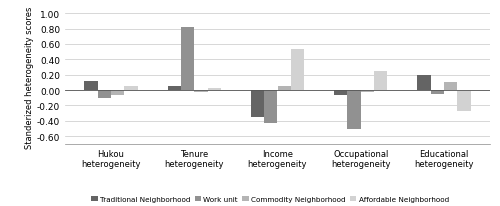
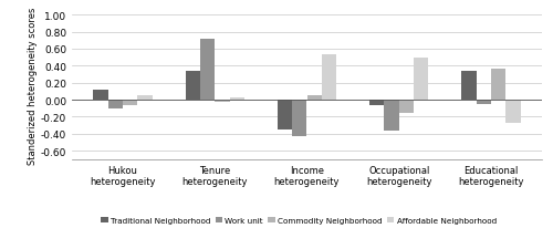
Traditional Neighborhood/Tenure heterogeneity: 0.05 -> 0.34
Work unit/Tenure heterogeneity: 0.82 -> 0.72
Work unit/Occupational heterogeneity: -0.50 -> -0.36
Commodity Neighborhood/Occupational heterogeneity: -0.02 -> -0.16
Affordable Neighborhood/Occupational heterogeneity: 0.25 -> 0.50
Traditional Neighborhood/Educational heterogeneity: 0.19 -> 0.34
Commodity Neighborhood/Educational heterogeneity: 0.10 -> 0.36
